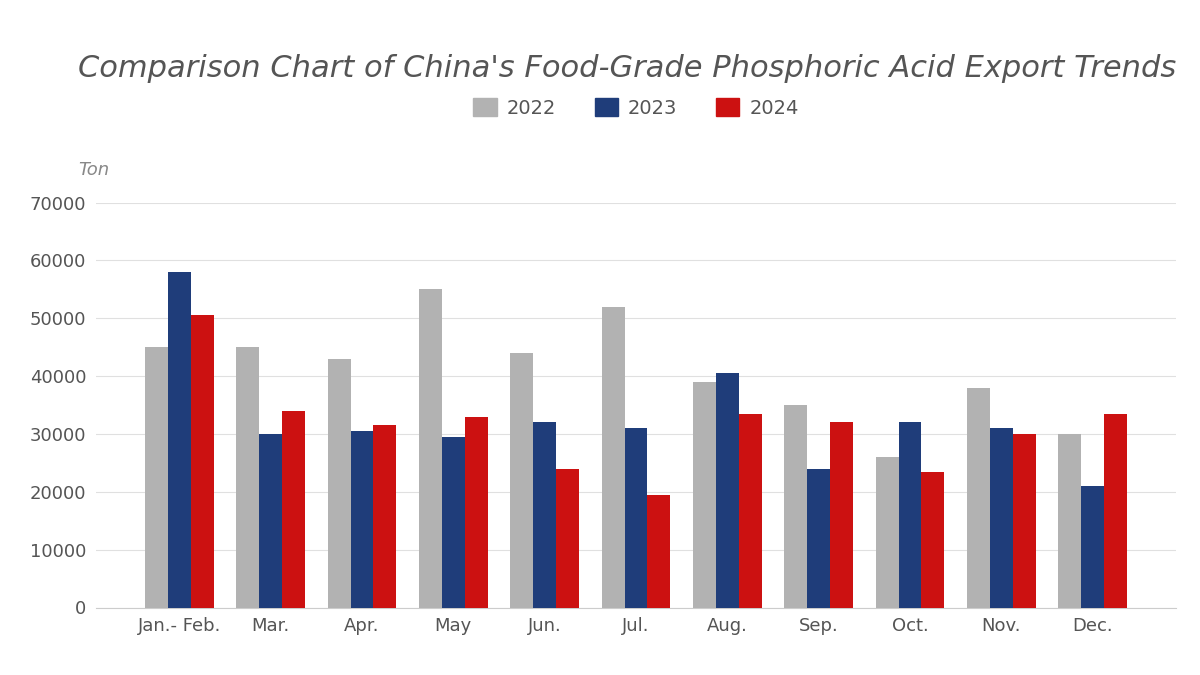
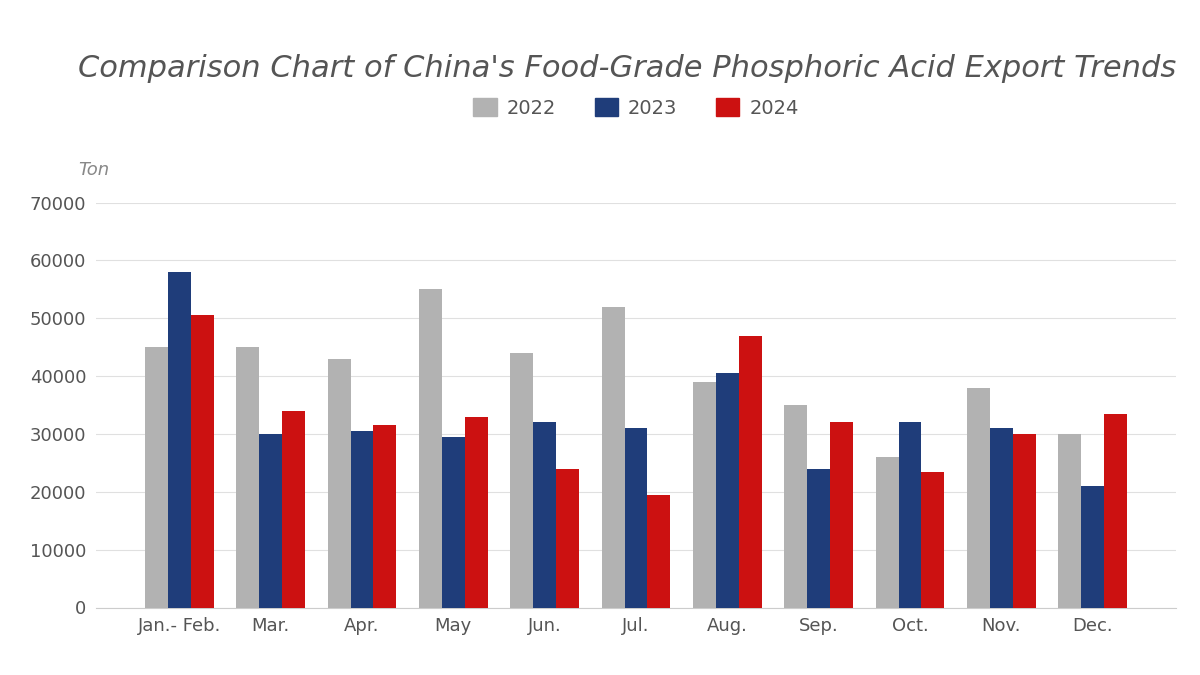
2024/Aug.: 33500 -> 47000
